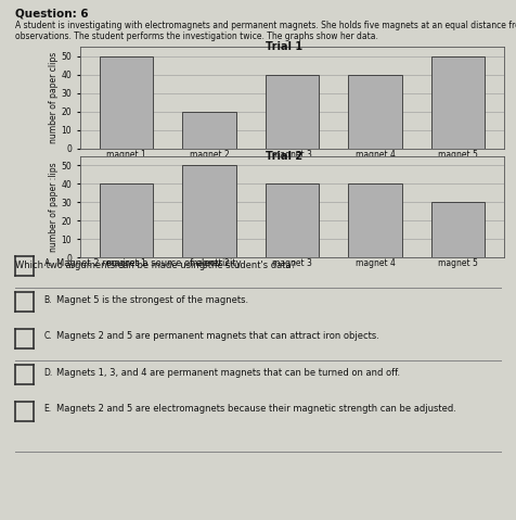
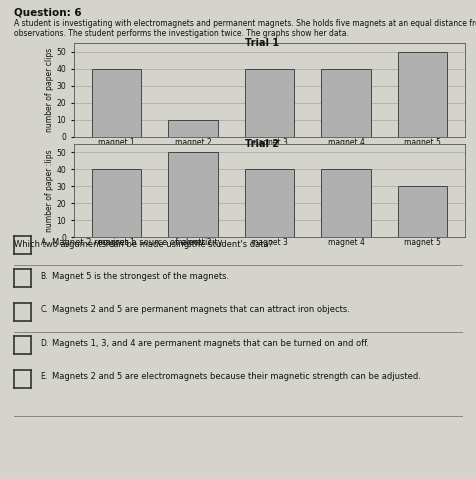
magnet 1: 50 -> 40
magnet 2: 20 -> 10
